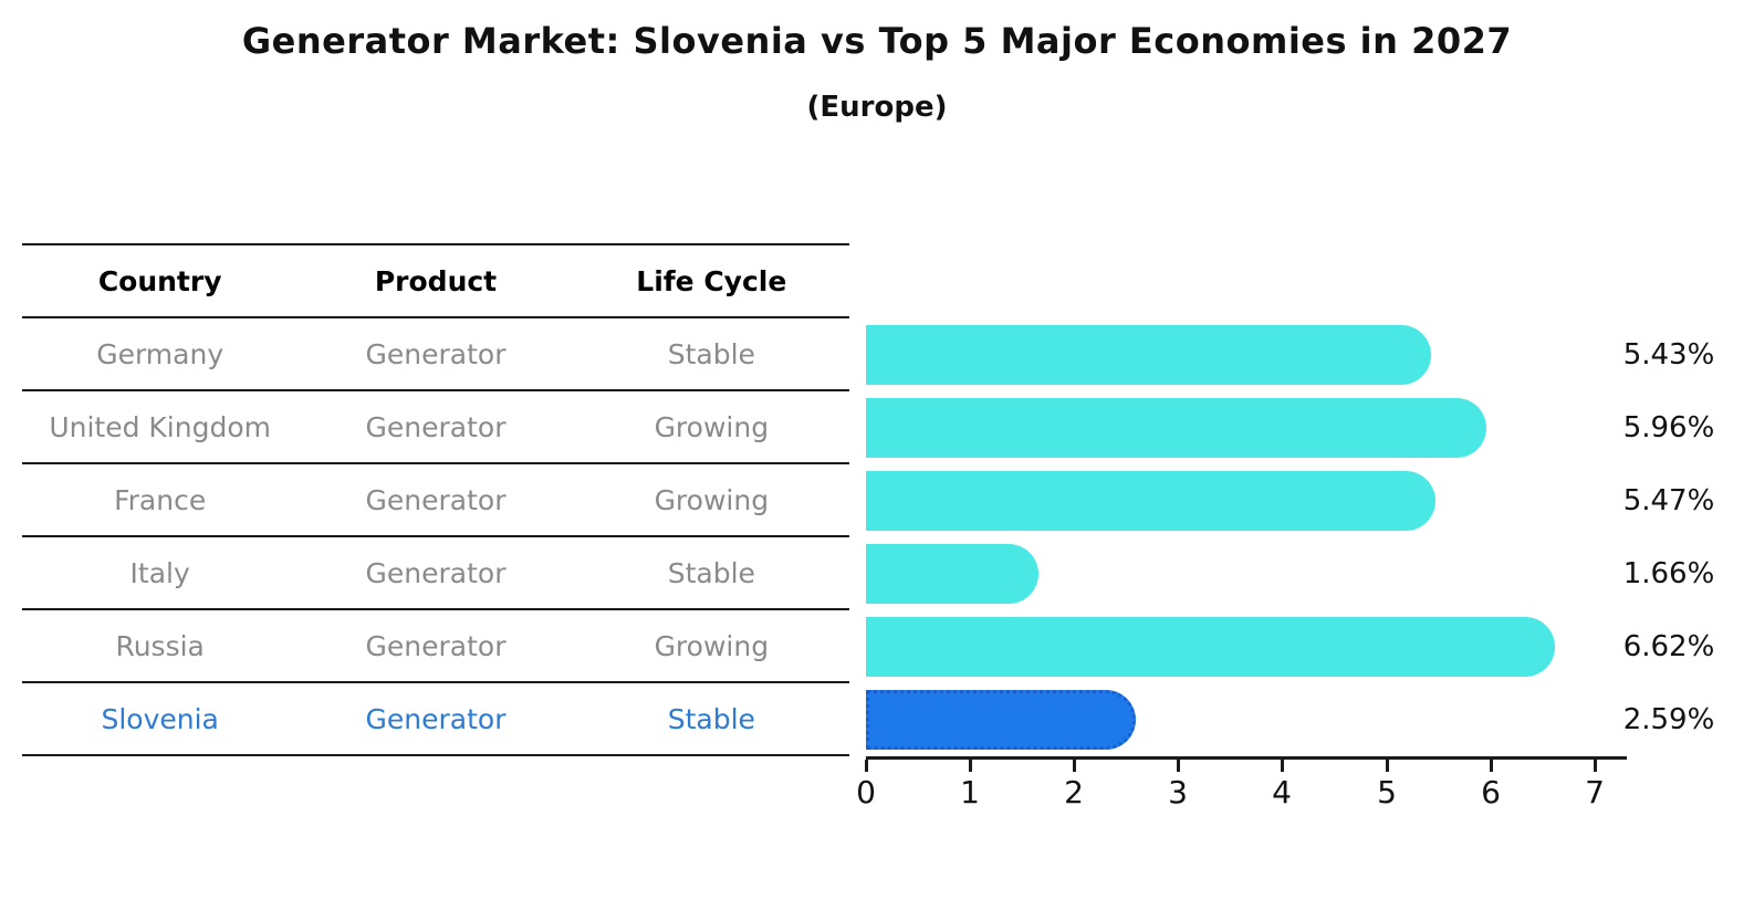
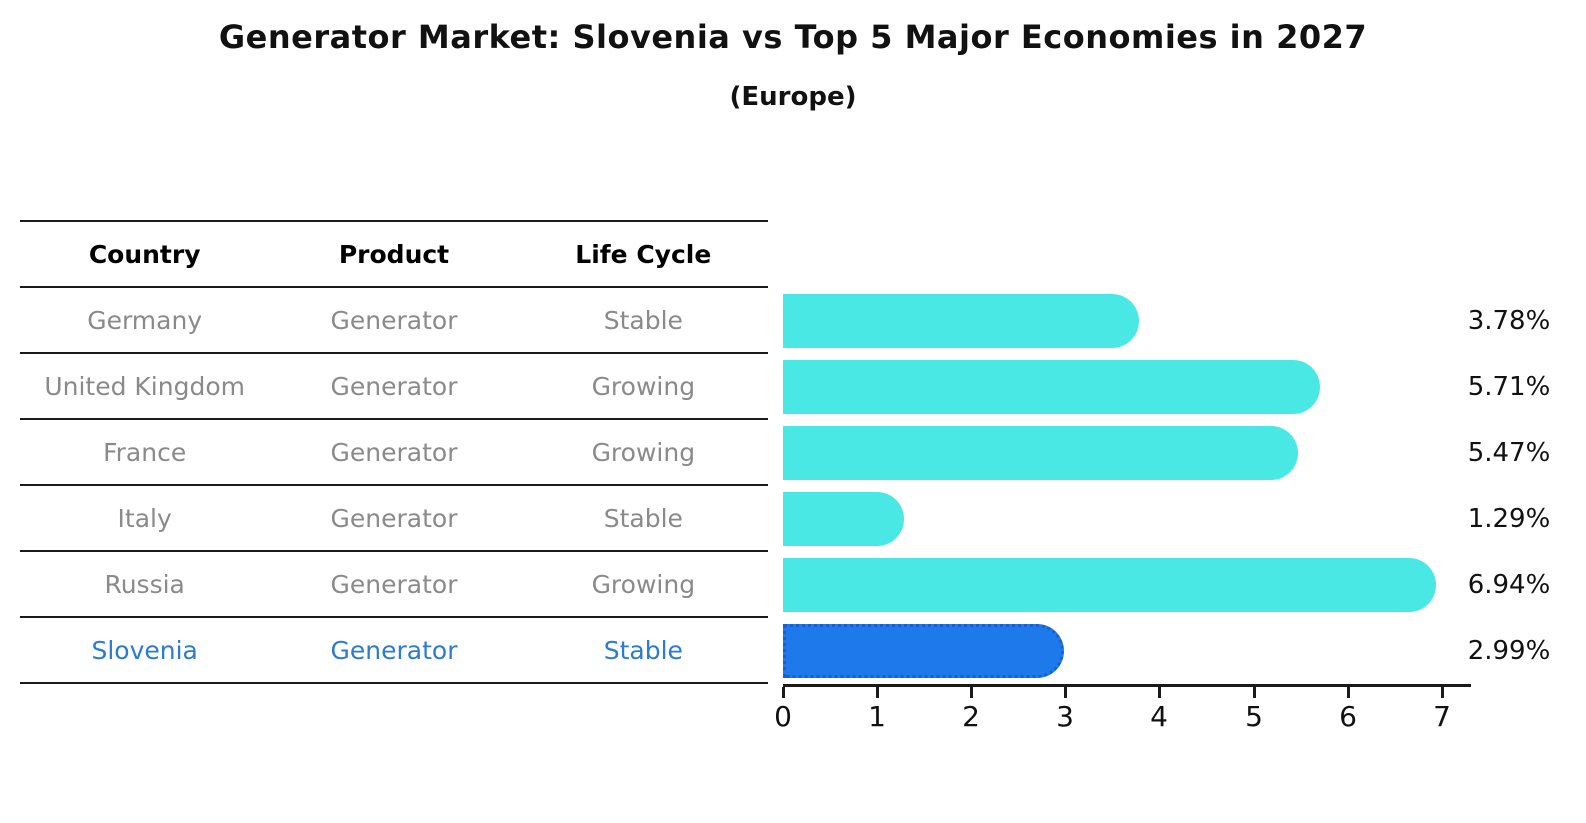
Germany: 5.43% -> 3.78%
United Kingdom: 5.96% -> 5.71%
Italy: 1.66% -> 1.29%
Russia: 6.62% -> 6.94%
Slovenia: 2.59% -> 2.99%
